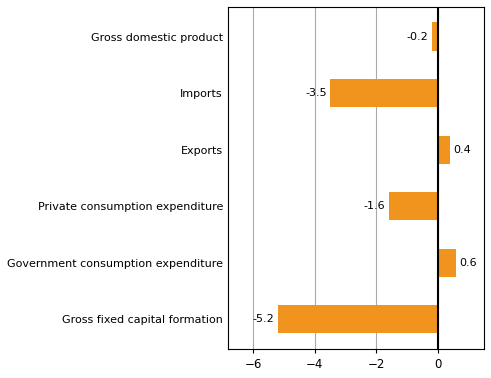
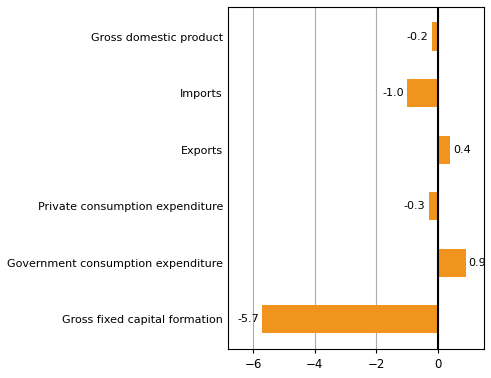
Imports: -3.5 -> -1.0
Private consumption expenditure: -1.6 -> -0.3
Government consumption expenditure: 0.6 -> 0.9
Gross fixed capital formation: -5.2 -> -5.7
